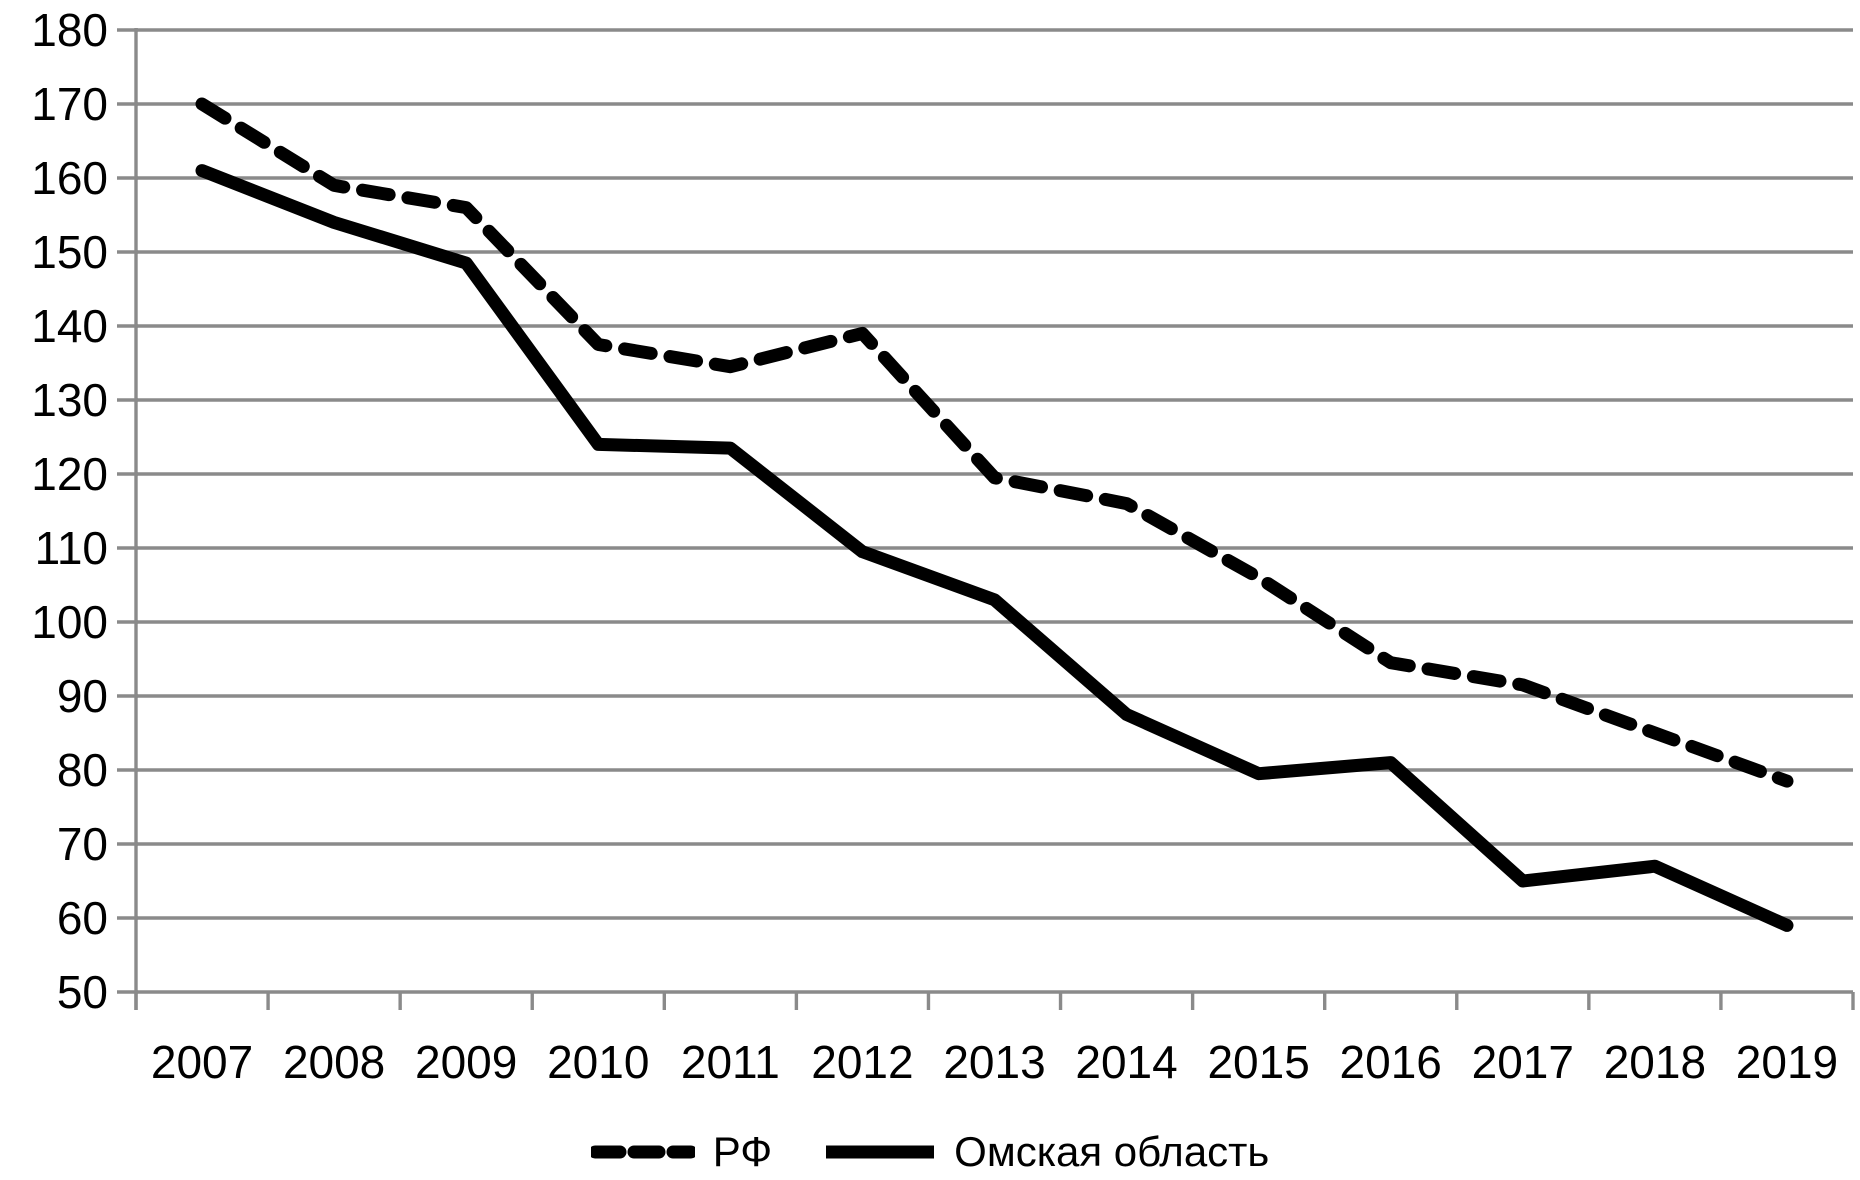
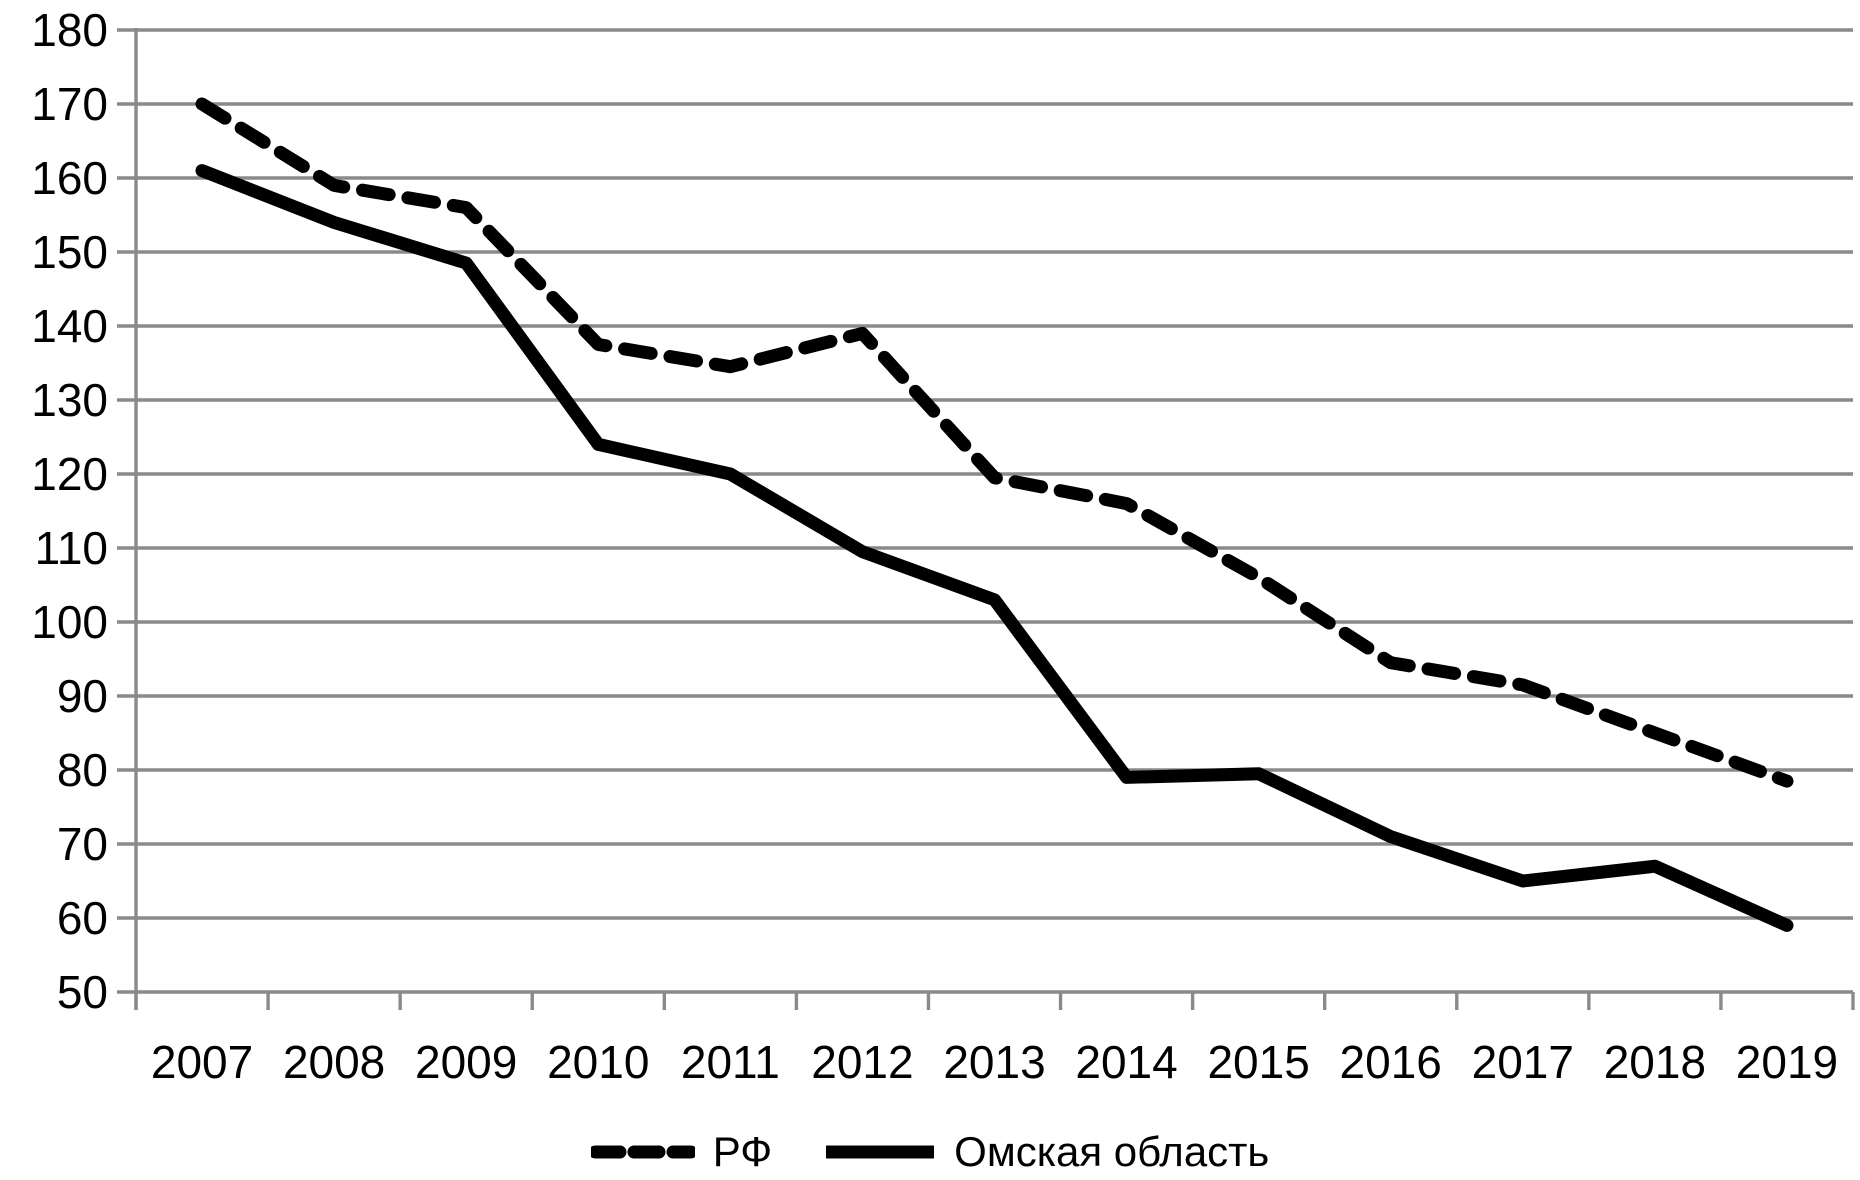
Омская область/2011: 124 -> 120
Омская область/2014: 88 -> 79
Омская область/2016: 81 -> 71
